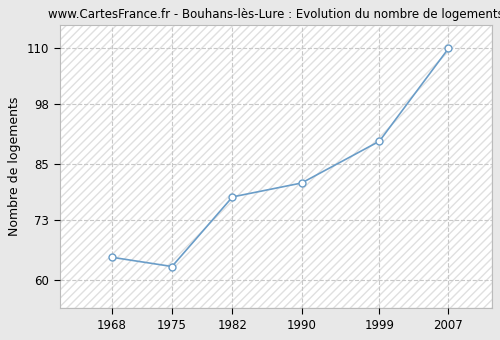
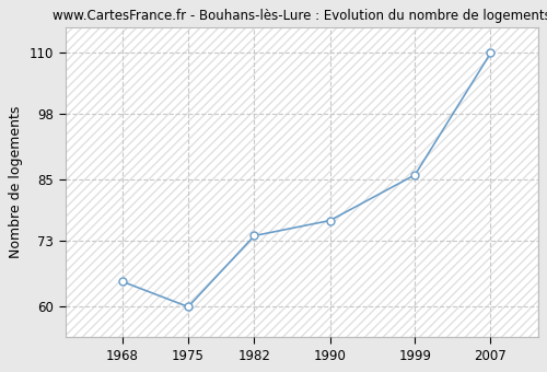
1975: 63 -> 60
1982: 78 -> 74
1990: 81 -> 77
1999: 90 -> 86
